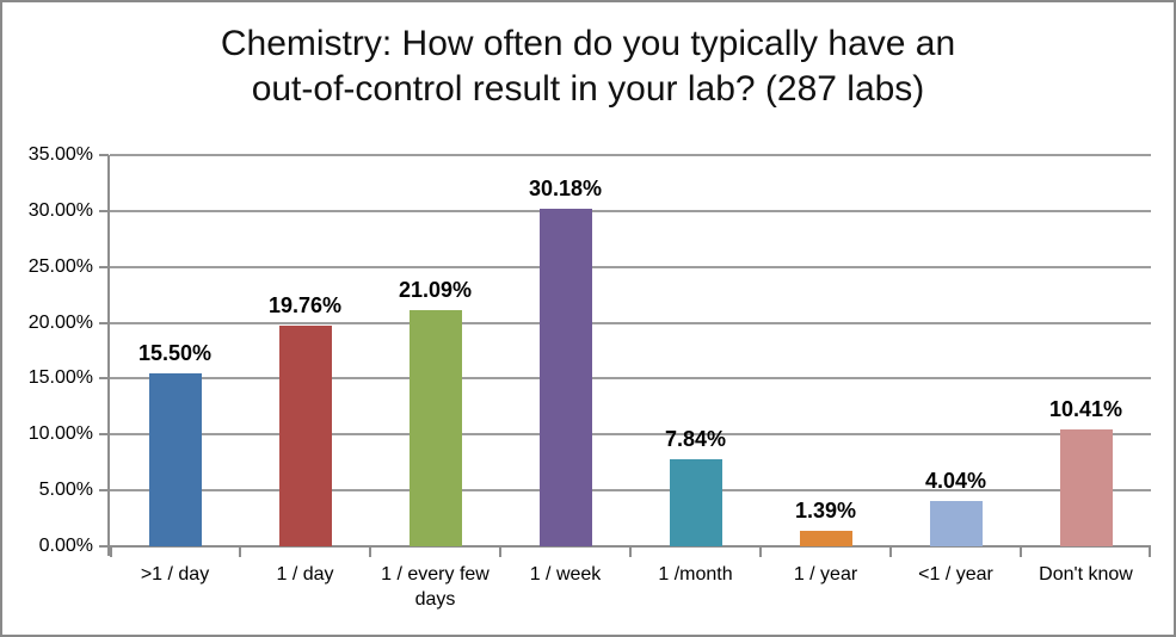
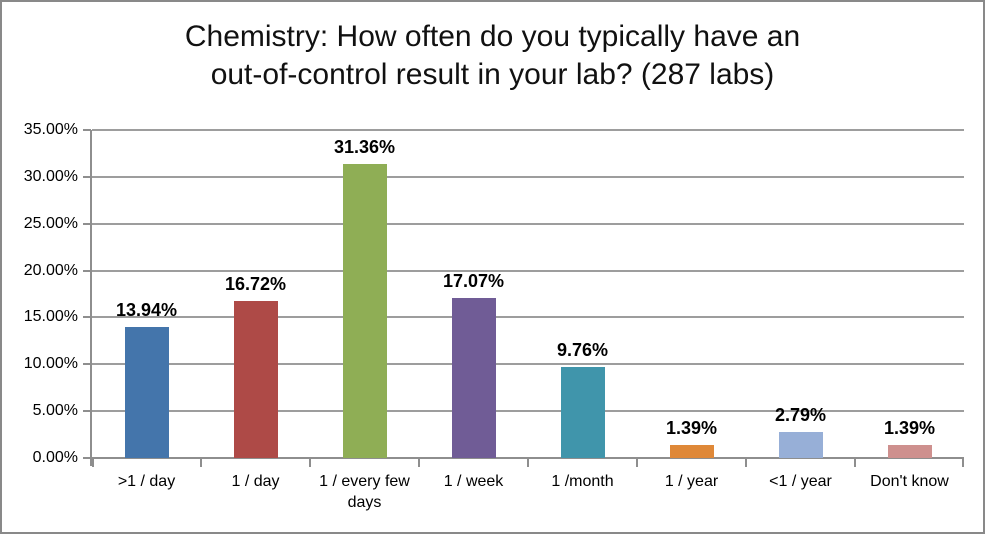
>1 / day: 15.50% -> 13.94%
1 / day: 19.76% -> 16.72%
1 / every few days: 21.09% -> 31.36%
1 / week: 30.18% -> 17.07%
1 /month: 7.84% -> 9.76%
<1 / year: 4.04% -> 2.79%
Don't know: 10.41% -> 1.39%
